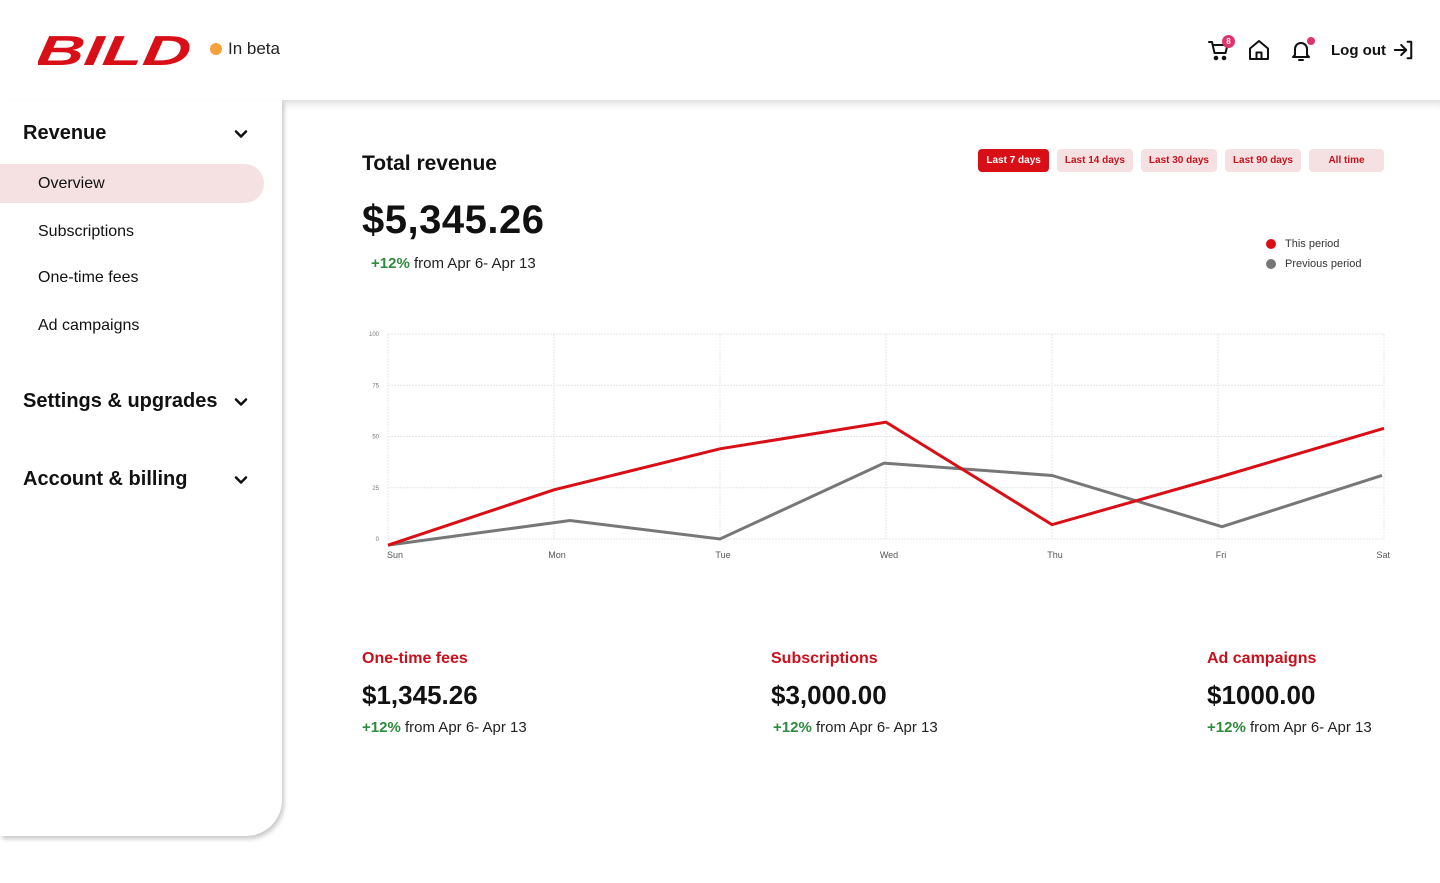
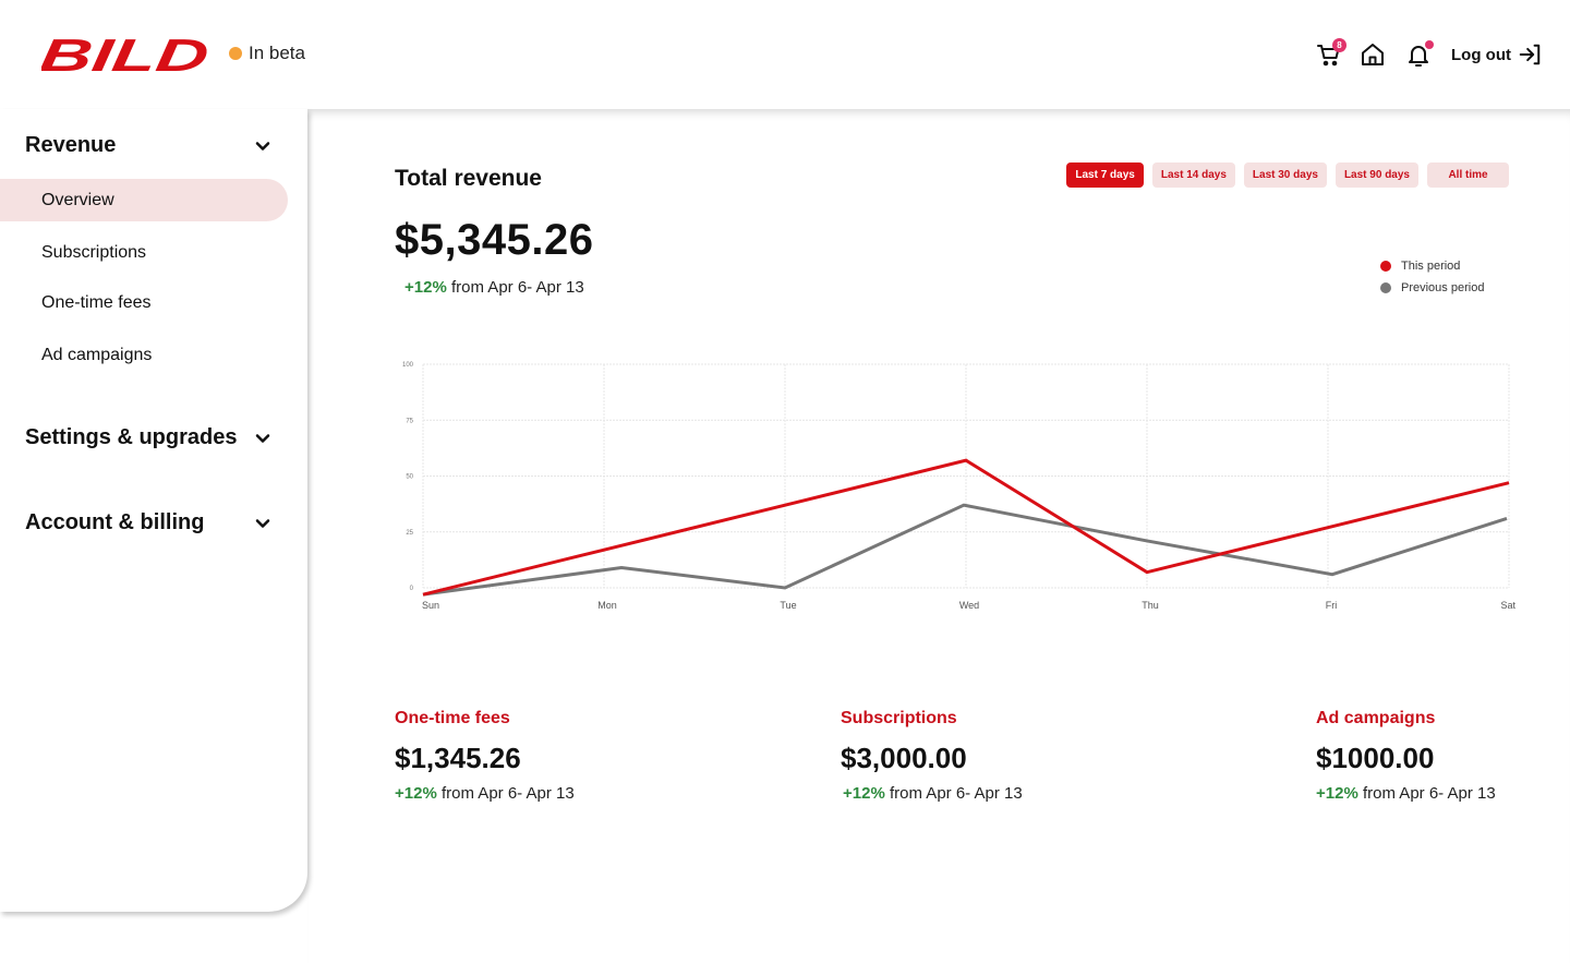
This period/Mon: 24 -> 17
This period/Tue: 44 -> 37
Previous period/Thu: 31 -> 21
This period/Fri: 30 -> 27
This period/Sat: 54 -> 47
